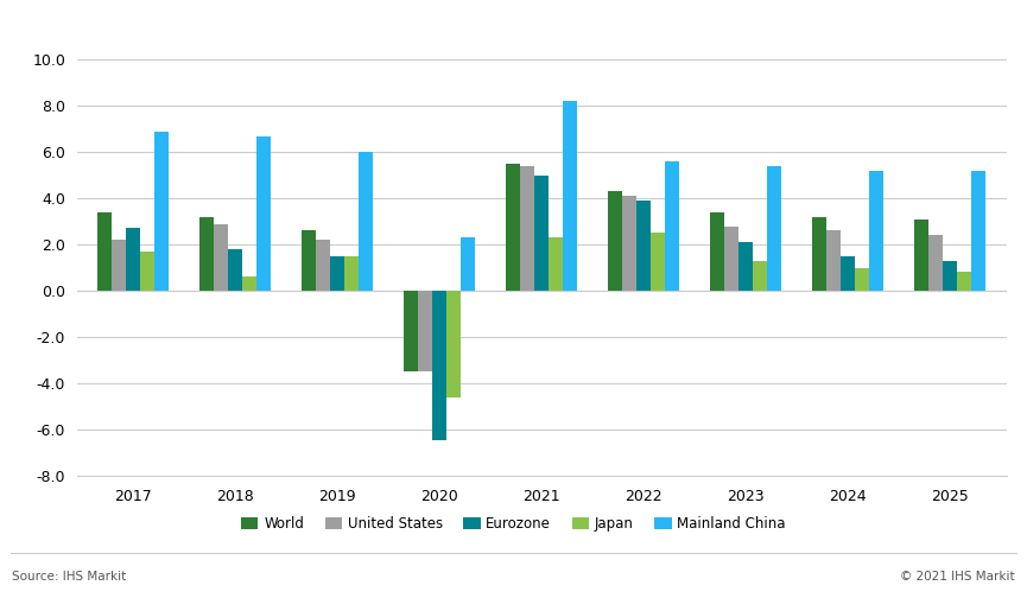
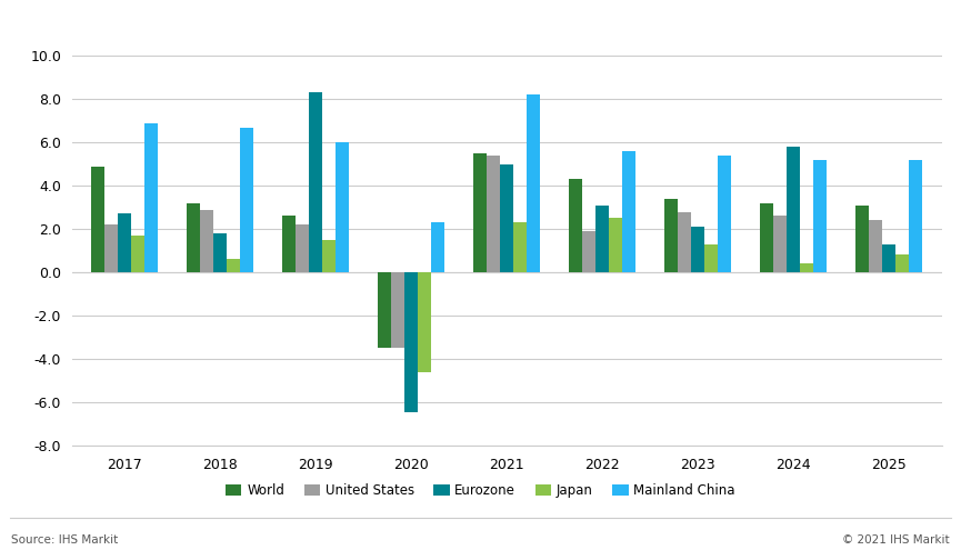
World/2017: 3.4 -> 4.9
Eurozone/2019: 1.5 -> 8.3
United States/2022: 4.1 -> 1.9
Eurozone/2022: 3.9 -> 3.1
Eurozone/2024: 1.5 -> 5.8
Japan/2024: 1.0 -> 0.4
